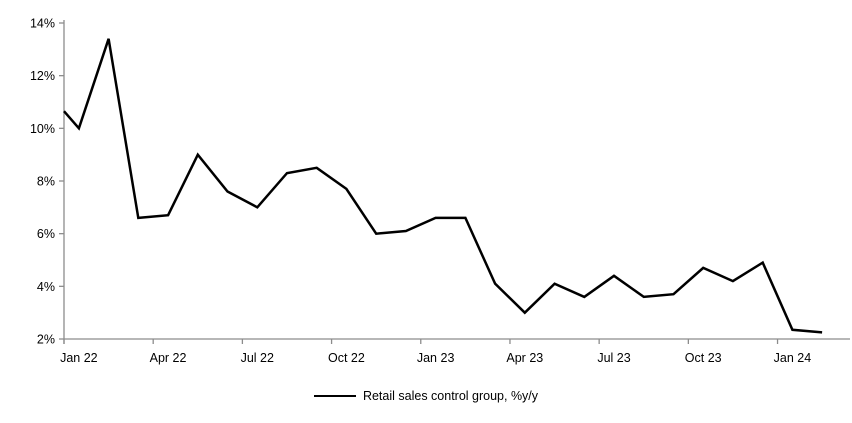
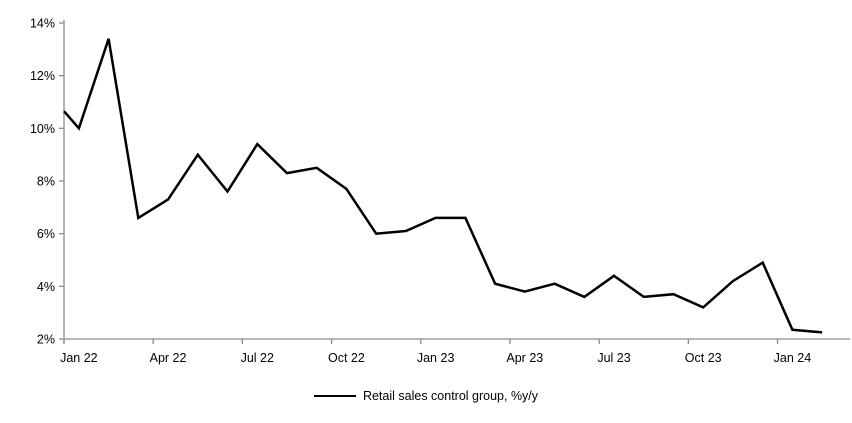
Apr 22: 6.7% -> 7.3%
Jul 22: 7.0% -> 9.4%
Apr 23: 3.0% -> 3.8%
Oct 23: 4.7% -> 3.2%
